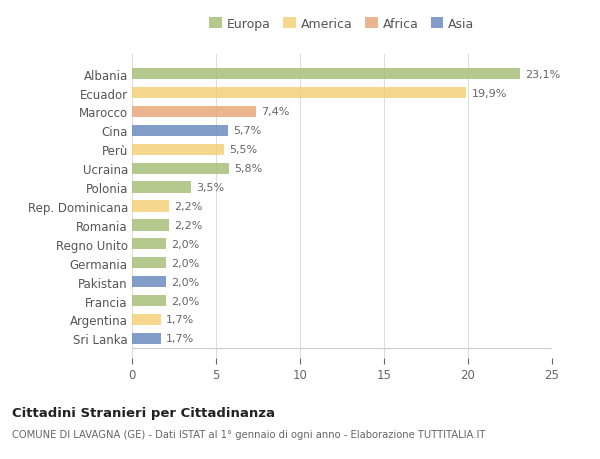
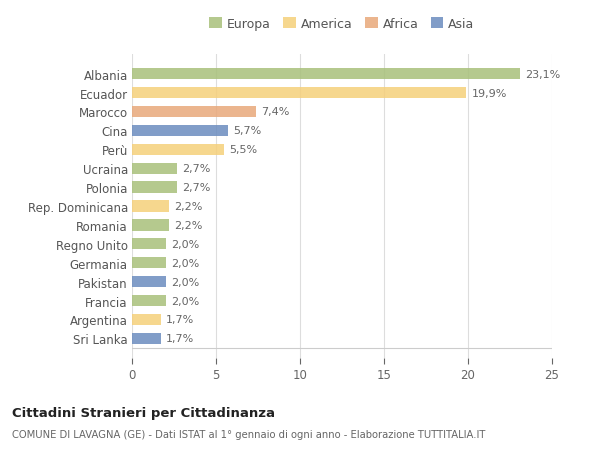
Ucraina: 5,8% -> 2,7%
Polonia: 3,5% -> 2,7%
